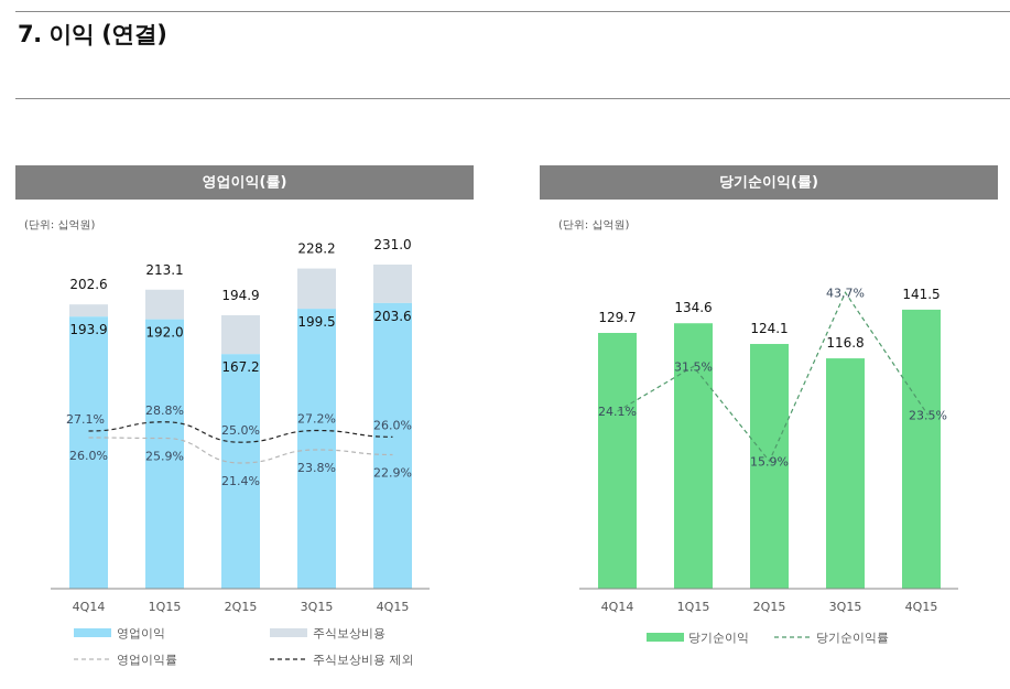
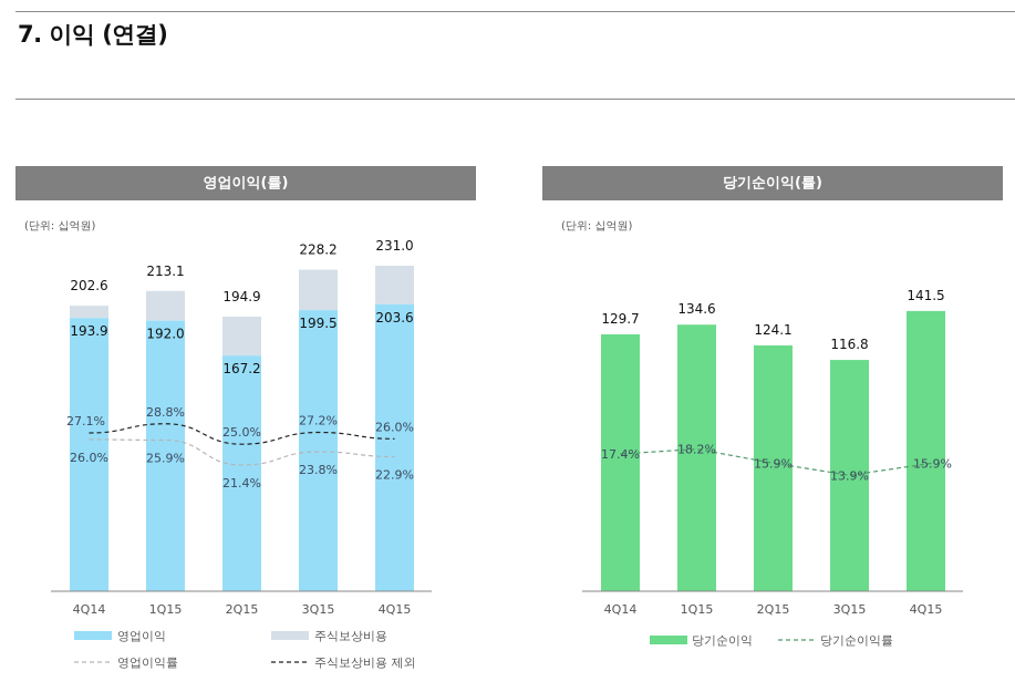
당기순이익(률)/당기순이익률/4Q14: 24.1% -> 17.4%
당기순이익(률)/당기순이익률/1Q15: 31.5% -> 18.2%
당기순이익(률)/당기순이익률/3Q15: 43.7% -> 13.9%
당기순이익(률)/당기순이익률/4Q15: 23.5% -> 15.9%
